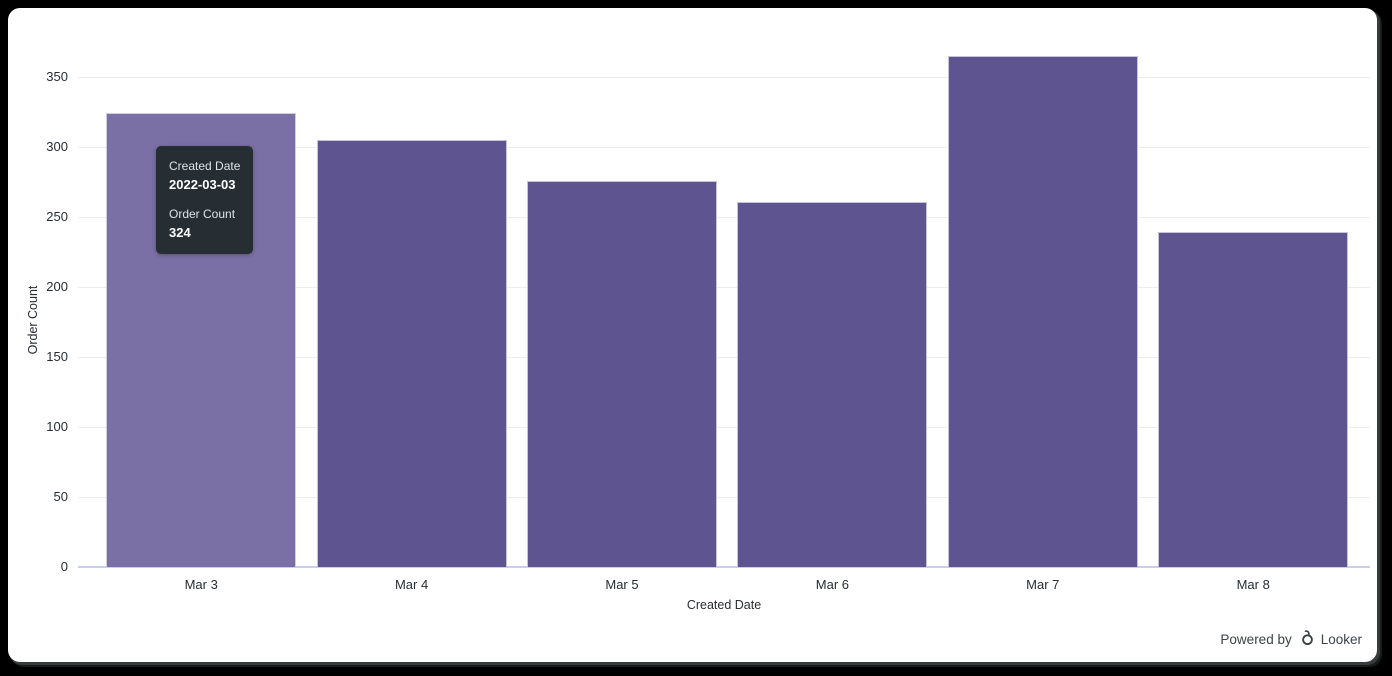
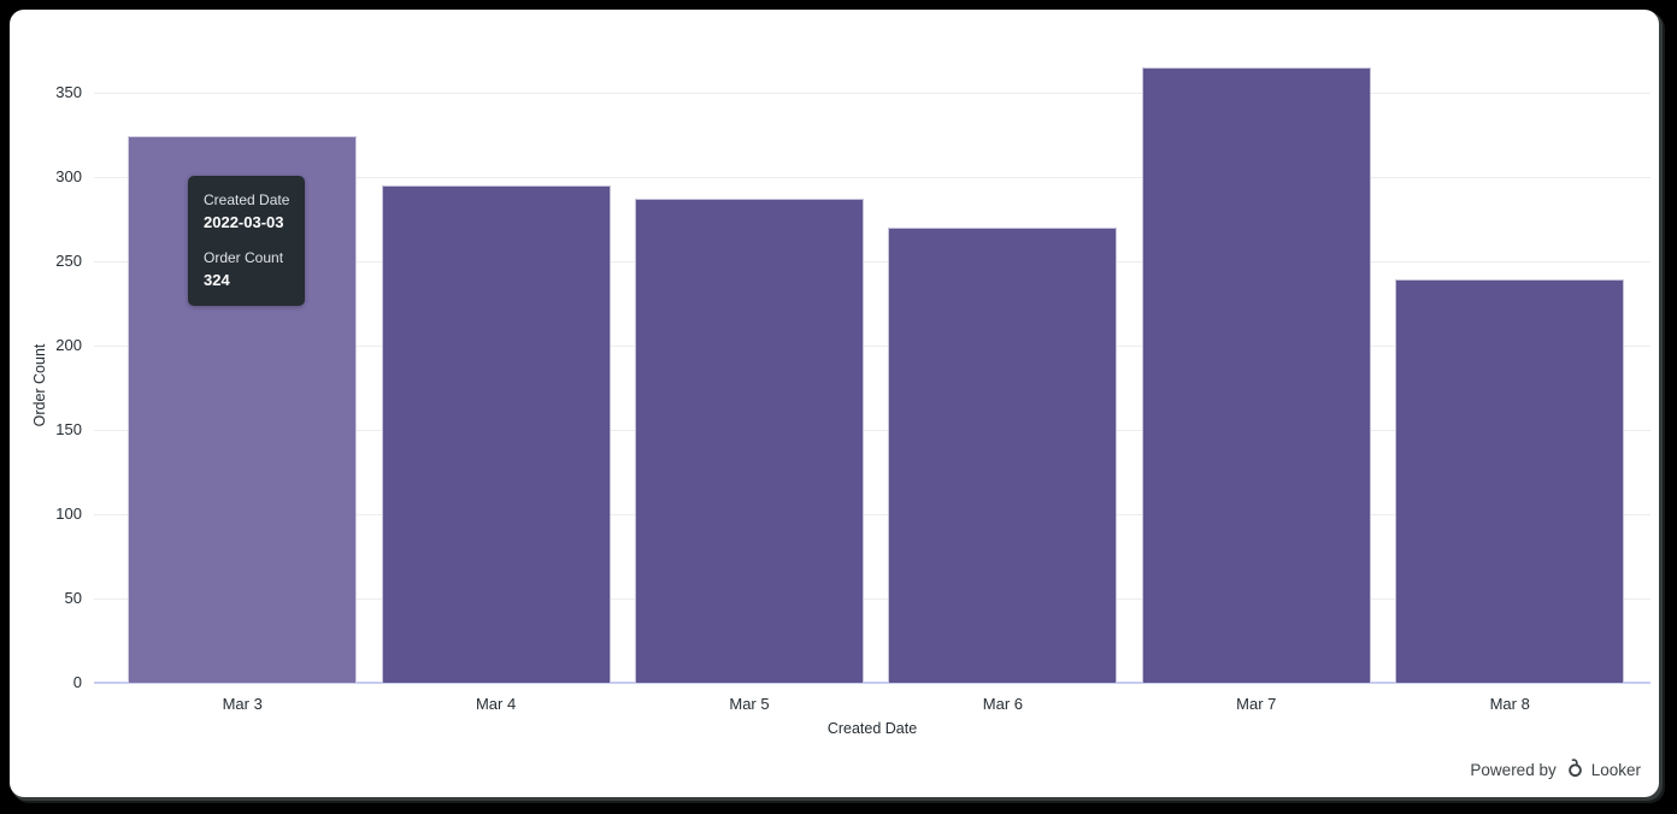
Mar 4: 305 -> 295
Mar 5: 276 -> 287
Mar 6: 261 -> 270
